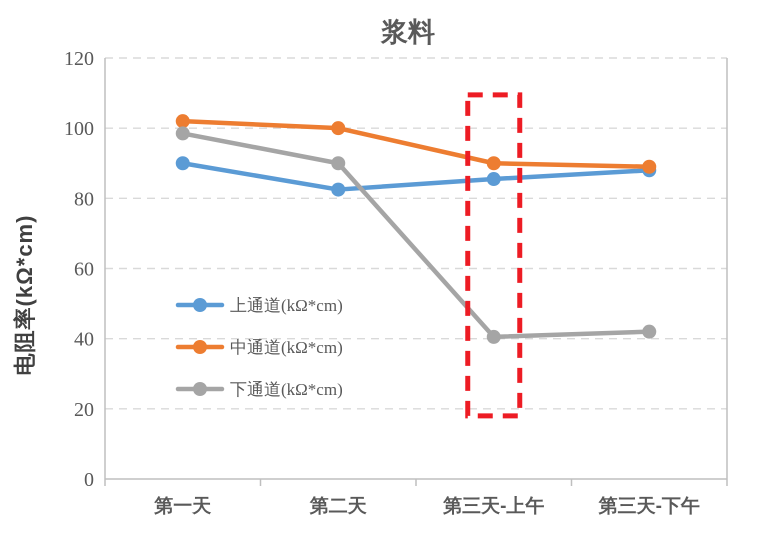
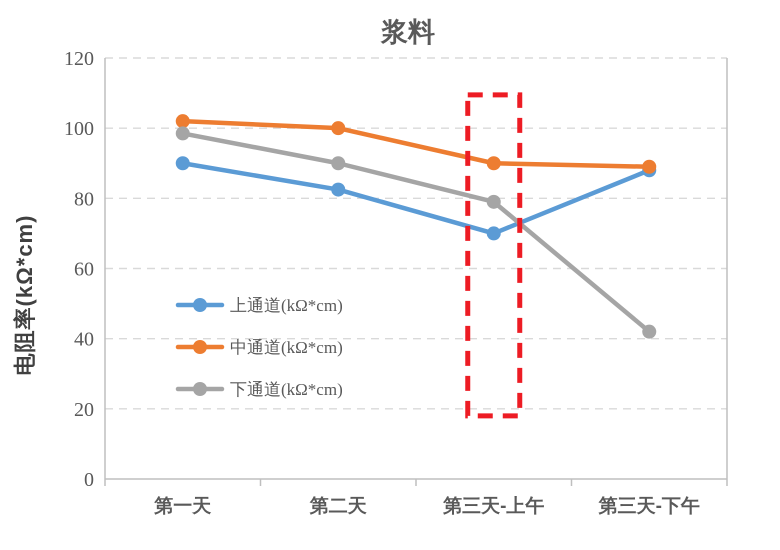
上通道(kΩ*cm)/第三天-上午: 86 -> 70
下通道(kΩ*cm)/第三天-上午: 40 -> 79
